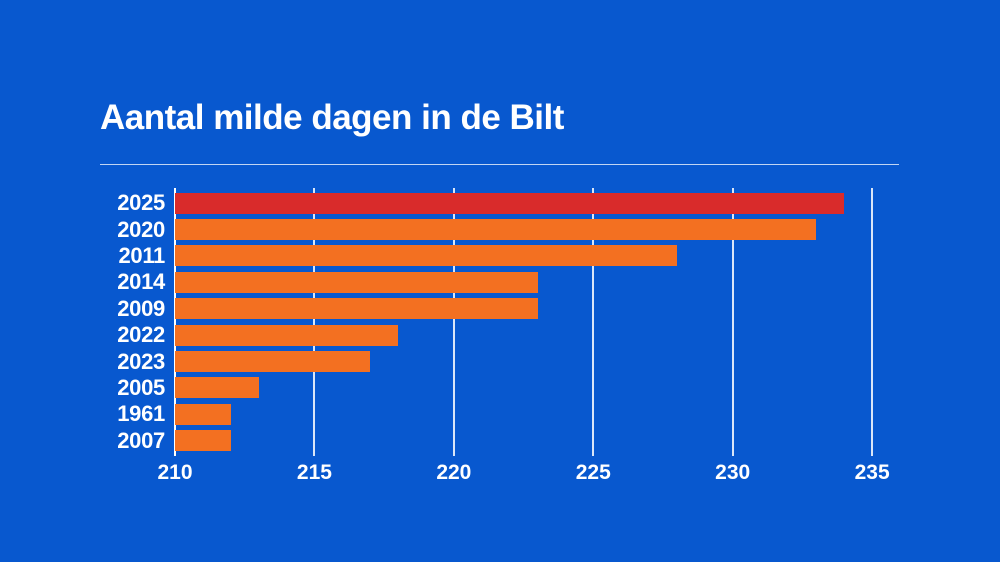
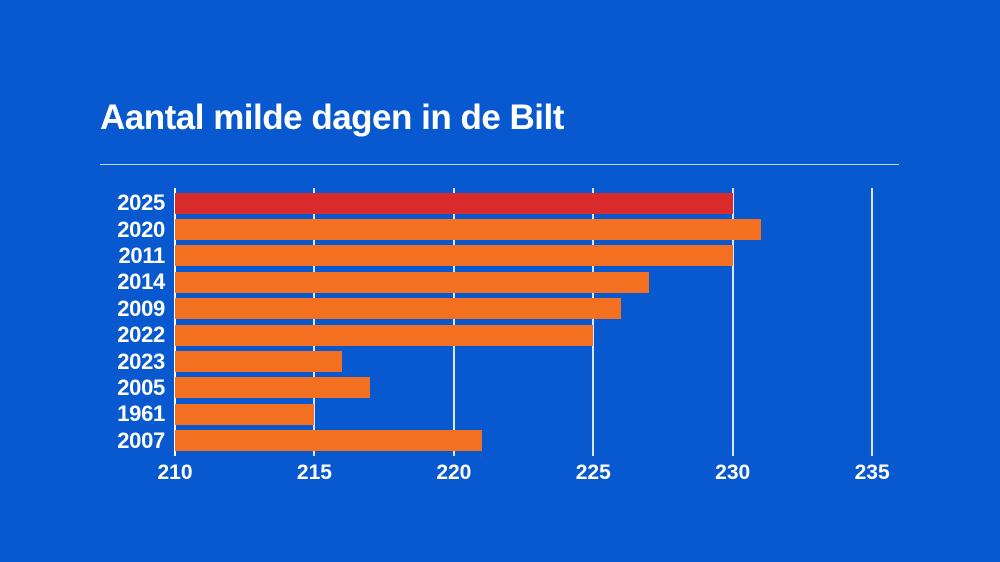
2025: 234 -> 230
2020: 233 -> 231
2011: 228 -> 230
2014: 223 -> 227
2009: 223 -> 226
2022: 218 -> 225
2023: 217 -> 216
2005: 213 -> 217
1961: 212 -> 215
2007: 212 -> 221
